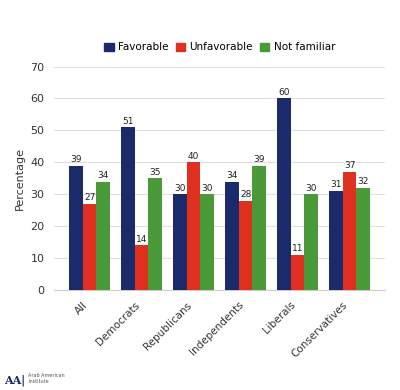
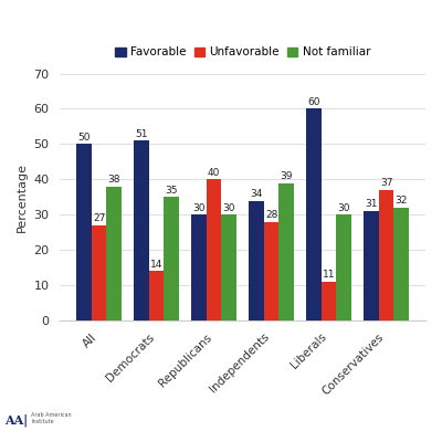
Favorable/All: 39 -> 50
Not familiar/All: 34 -> 38
